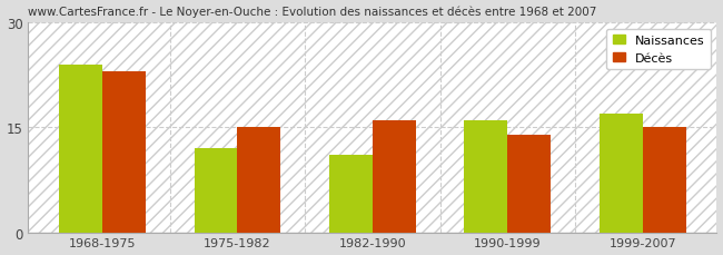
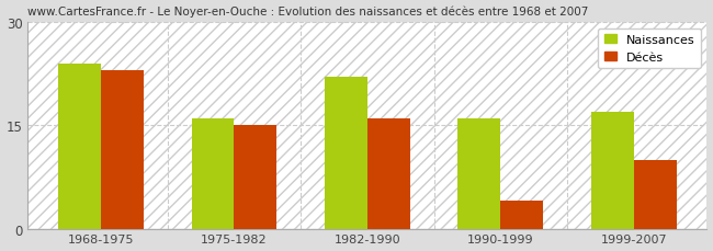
Naissances/1975-1982: 12 -> 16
Naissances/1982-1990: 11 -> 22
Décès/1990-1999: 14 -> 4
Décès/1999-2007: 15 -> 10
